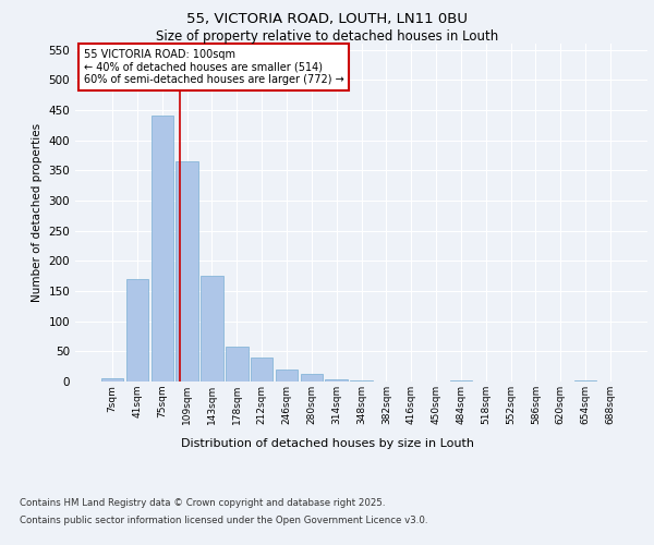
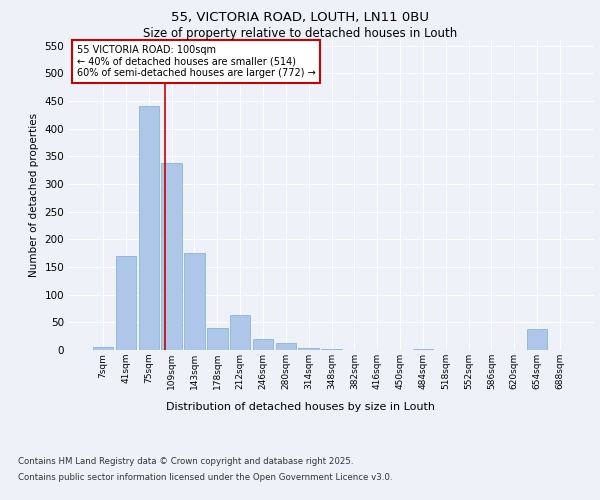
109sqm: 365 -> 338
178sqm: 57 -> 40
212sqm: 39 -> 64
654sqm: 1 -> 38
